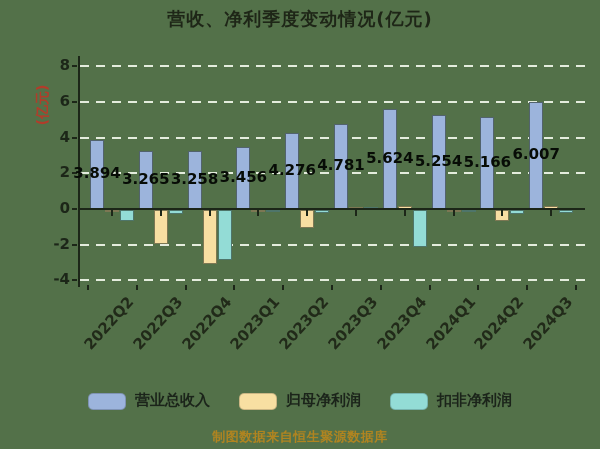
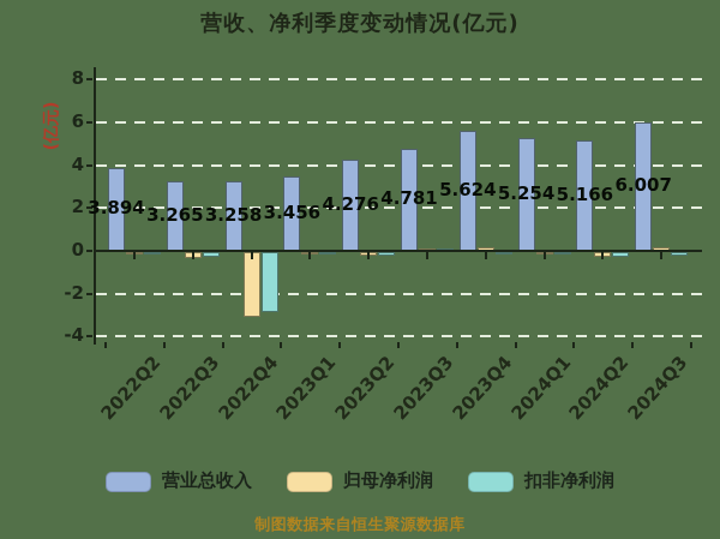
扣非净利润/2022Q2: -0.6 -> -0.1
归母净利润/2022Q3: -1.9 -> -0.3
归母净利润/2023Q2: -1.0 -> -0.2
扣非净利润/2023Q4: -2.1 -> -0.1
归母净利润/2024Q2: -0.6 -> -0.2
